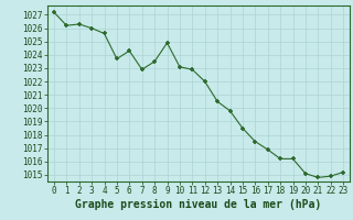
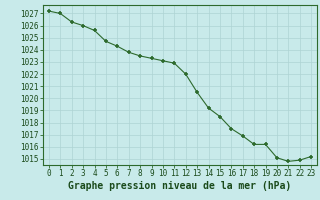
1: 1026.2 -> 1027.0
5: 1023.7 -> 1024.7
7: 1022.9 -> 1023.8
9: 1024.9 -> 1023.3
14: 1019.8 -> 1019.2
